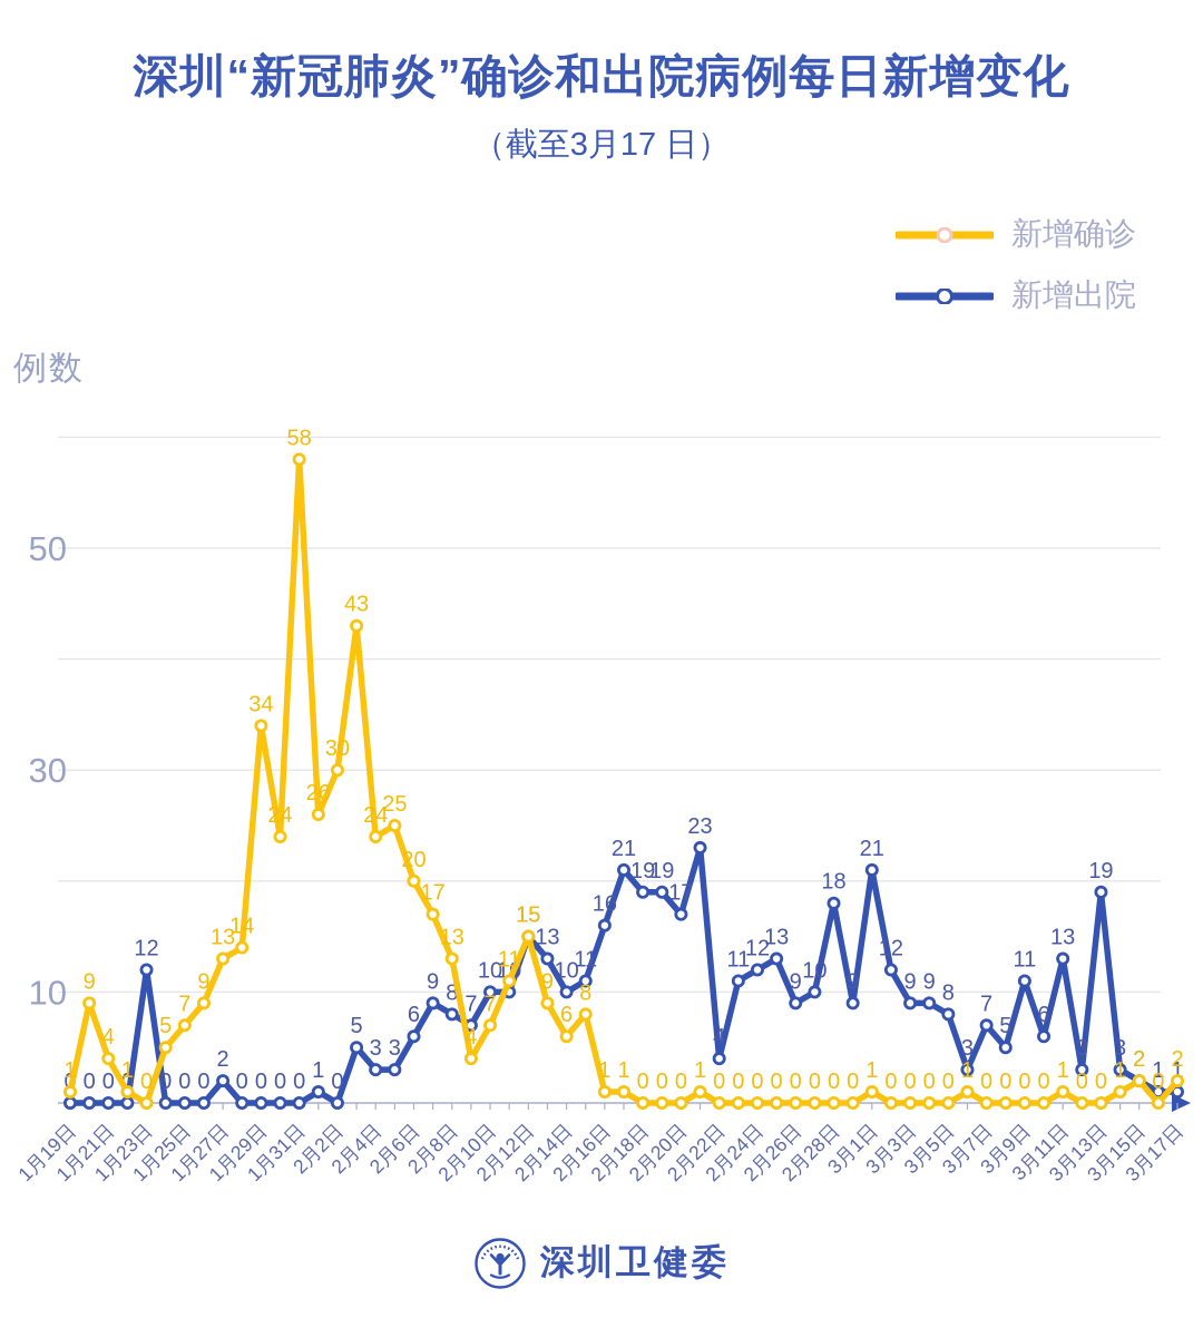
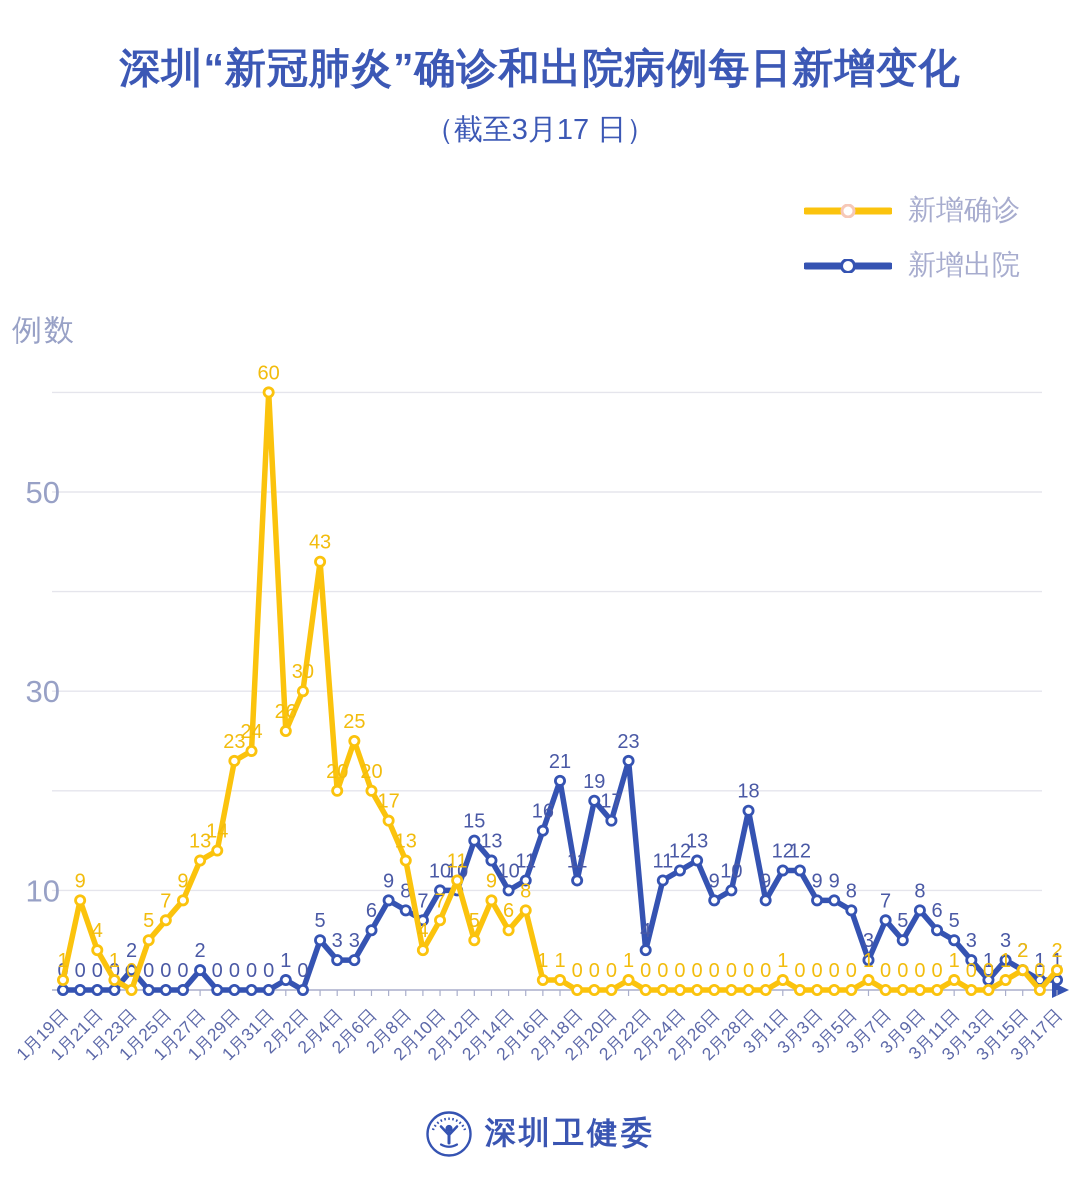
新增出院/1月23日: 12 -> 2
新增确诊/1月29日: 34 -> 23
新增确诊/1月31日: 58 -> 60
新增确诊/2月4日: 24 -> 20
新增确诊/2月12日: 15 -> 5
新增出院/2月18日: 19 -> 11
新增出院/3月1日: 21 -> 12
新增出院/3月9日: 11 -> 8
新增出院/3月11日: 13 -> 5
新增出院/3月13日: 19 -> 1
